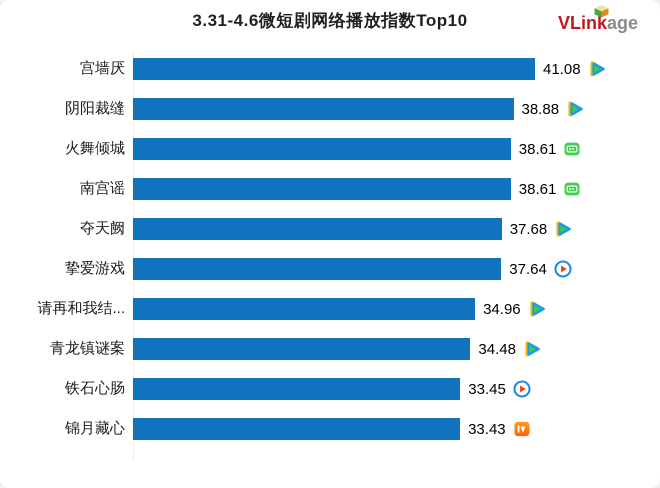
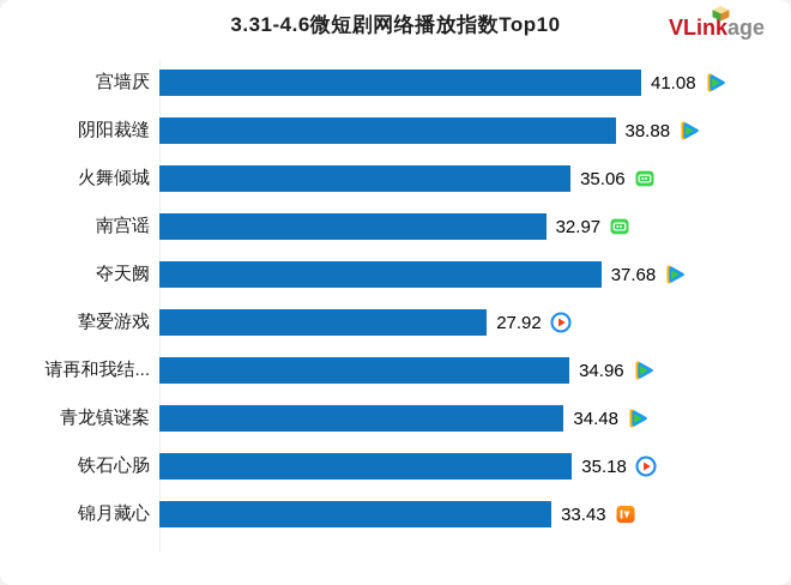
火舞倾城: 38.61 -> 35.06
南宫谣: 38.61 -> 32.97
挚爱游戏: 37.64 -> 27.92
铁石心肠: 33.45 -> 35.18
